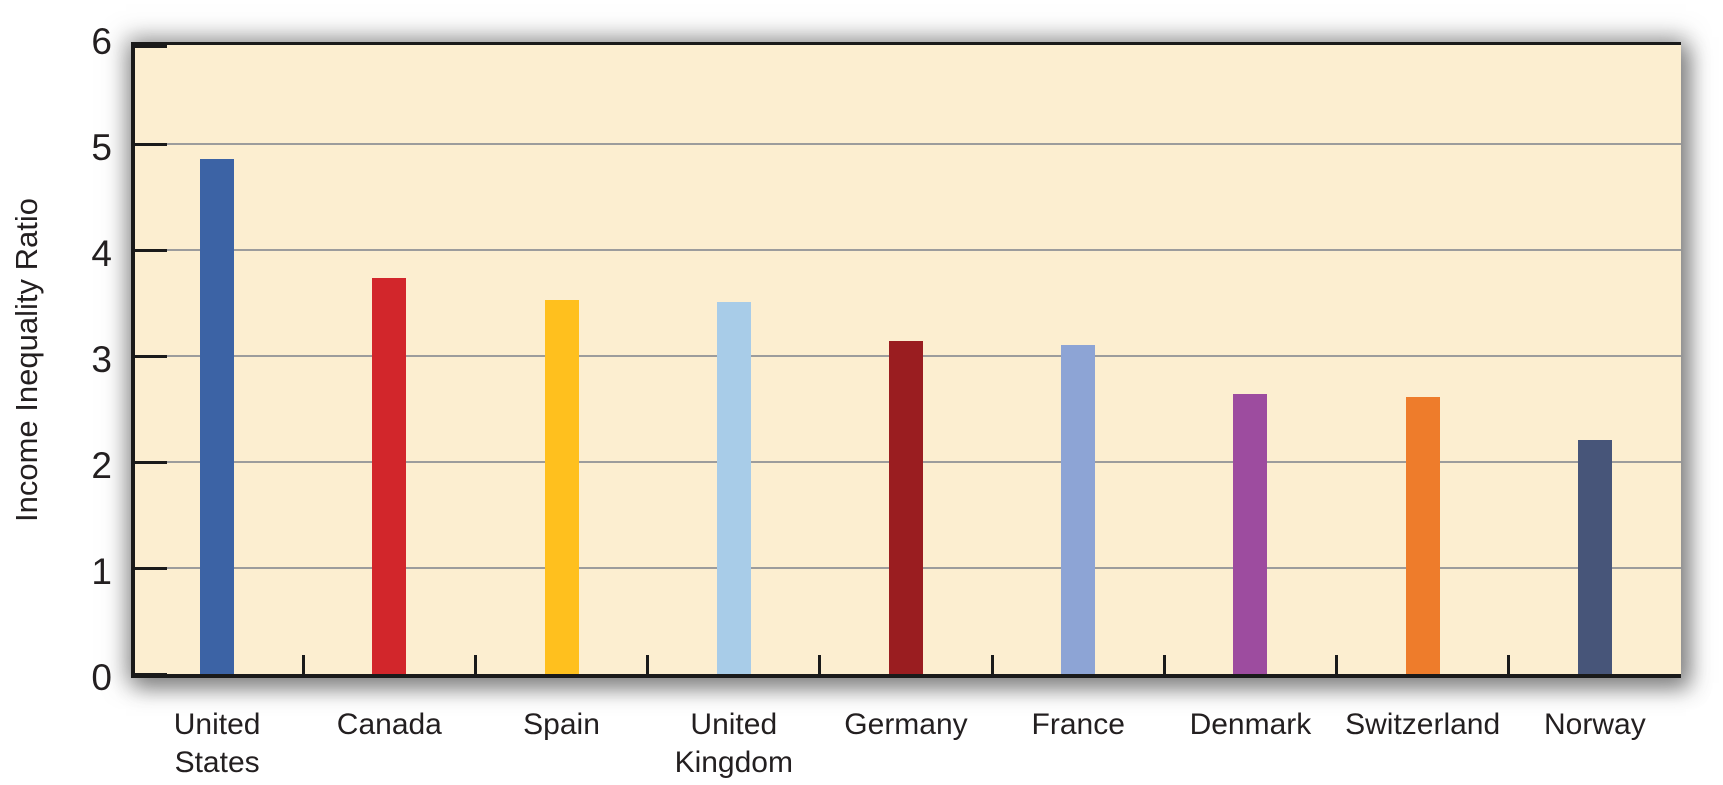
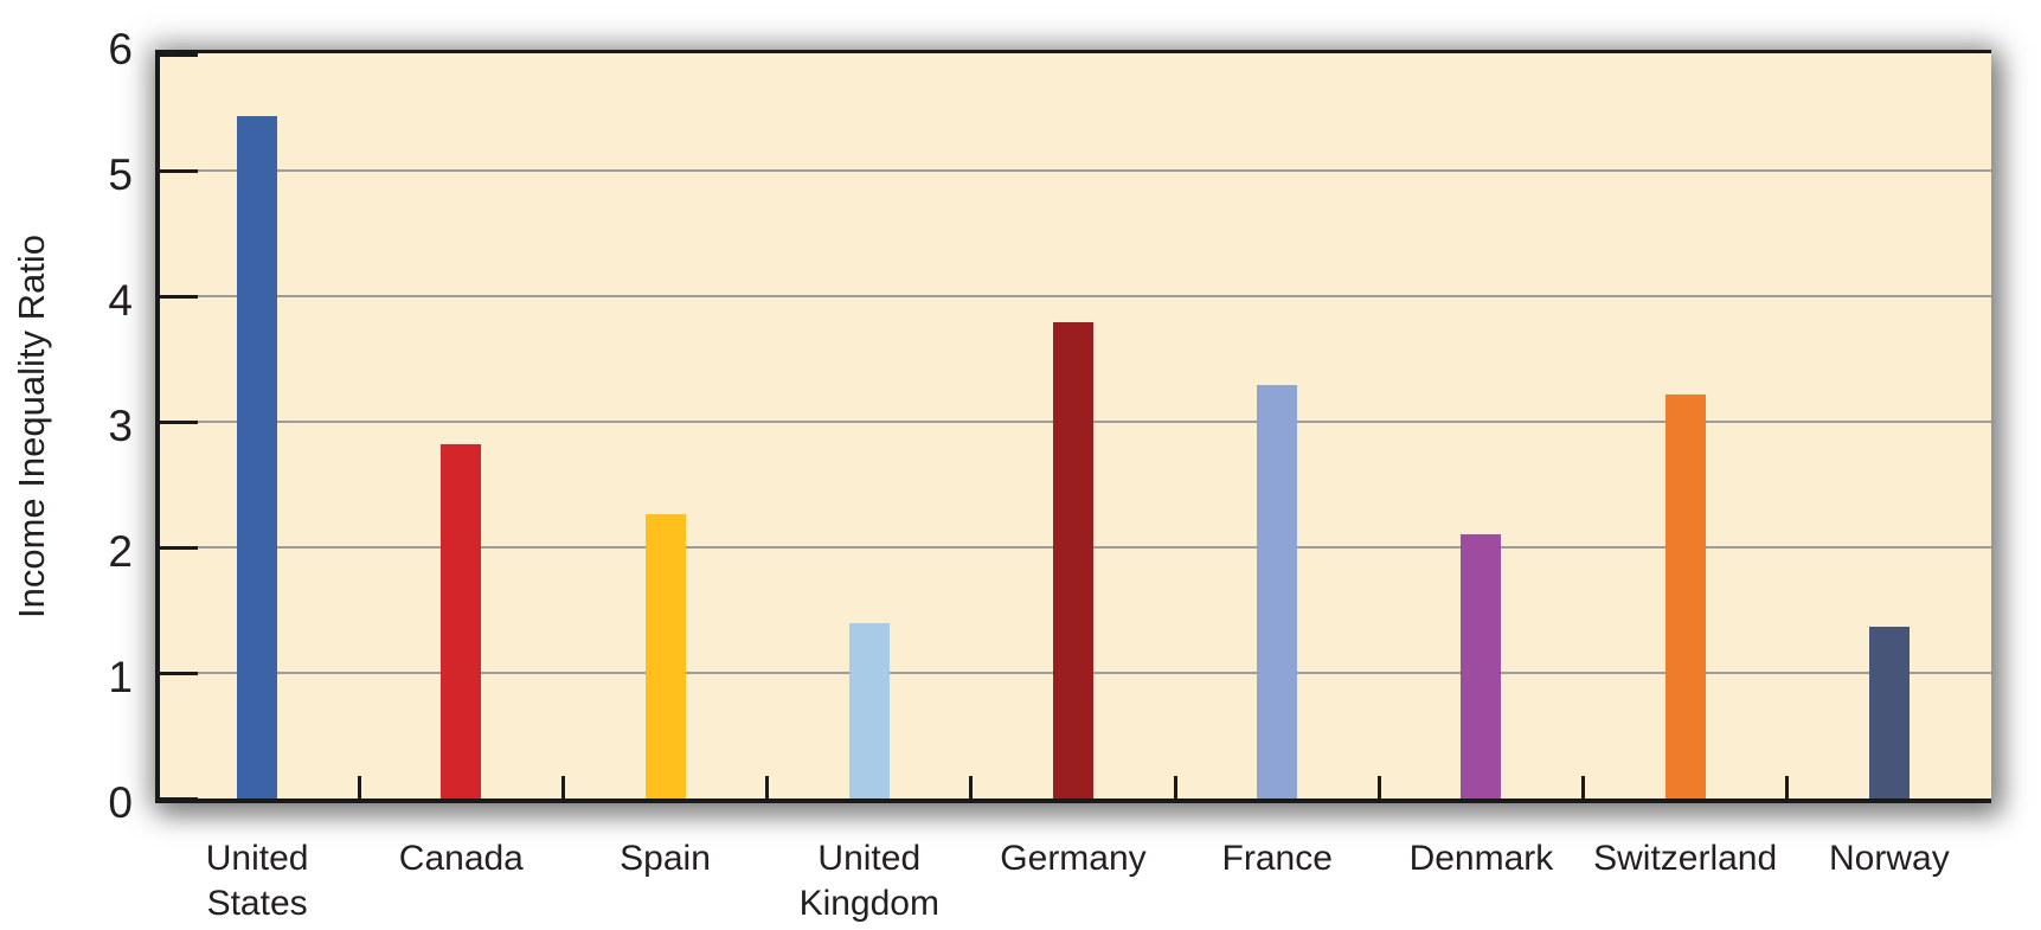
United States: 4.86 -> 5.43
Canada: 3.74 -> 2.82
Spain: 3.53 -> 2.26
United Kingdom: 3.51 -> 1.40
Germany: 3.14 -> 3.79
France: 3.10 -> 3.29
Denmark: 2.64 -> 2.10
Switzerland: 2.61 -> 3.22
Norway: 2.21 -> 1.37
